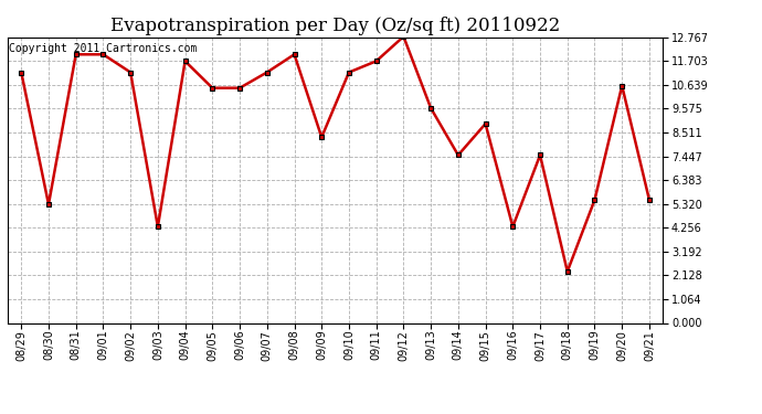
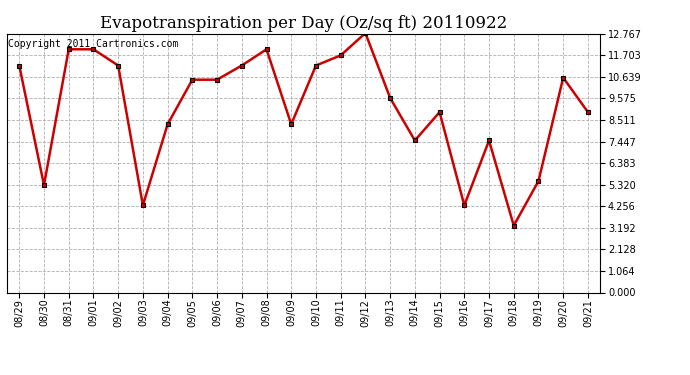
09/04: 11.7 -> 8.3
09/18: 2.3 -> 3.3
09/21: 5.5 -> 8.9
